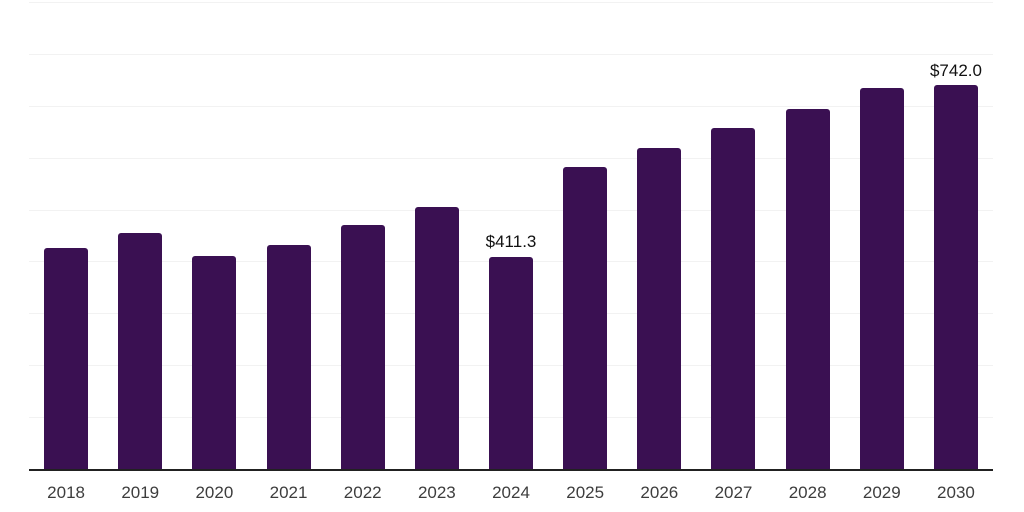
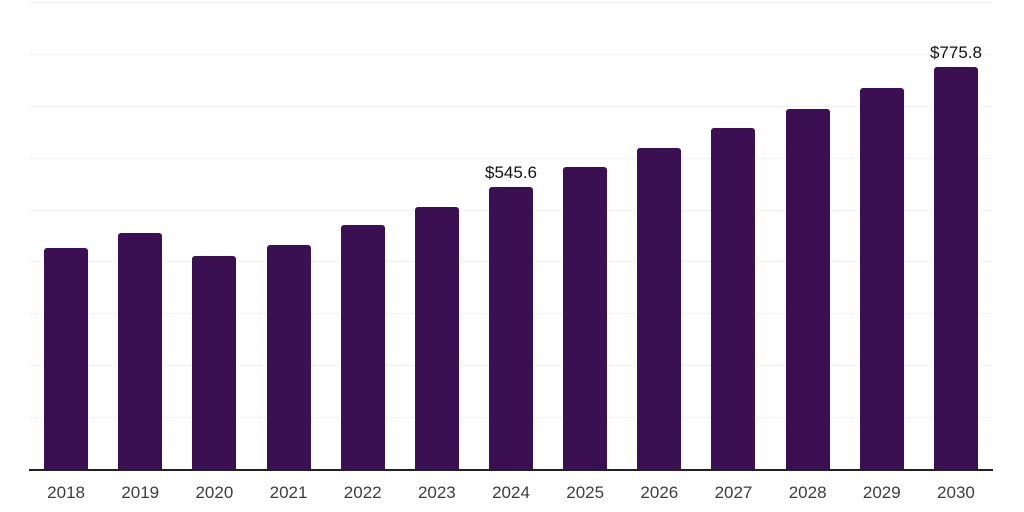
2024: $411.3 -> $545.6
2030: $742.0 -> $775.8
